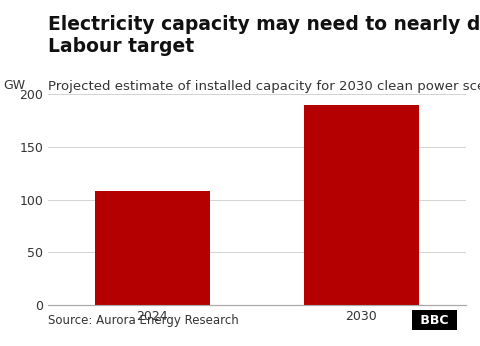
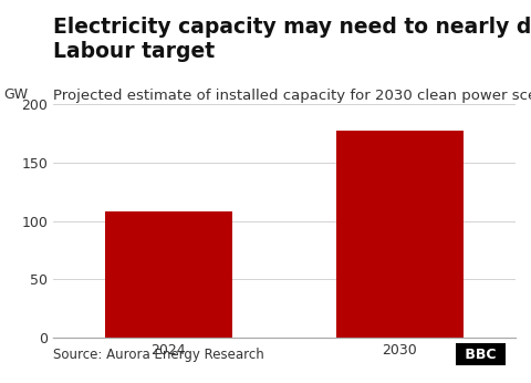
2030: 190 -> 178
